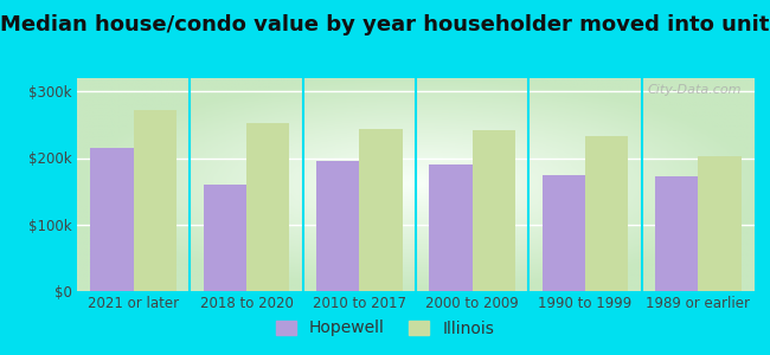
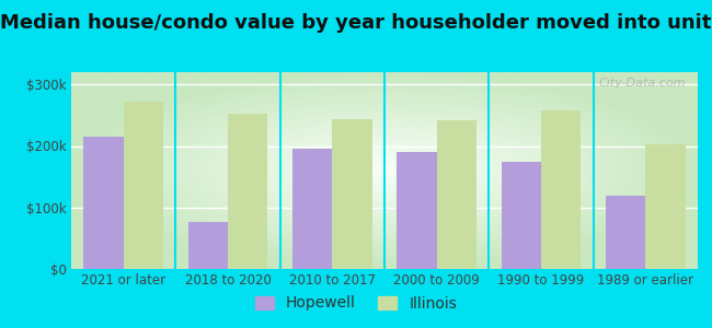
Hopewell/2018 to 2020: $160k -> $76k
Illinois/1990 to 1999: $232k -> $258k
Hopewell/1989 or earlier: $172k -> $120k
